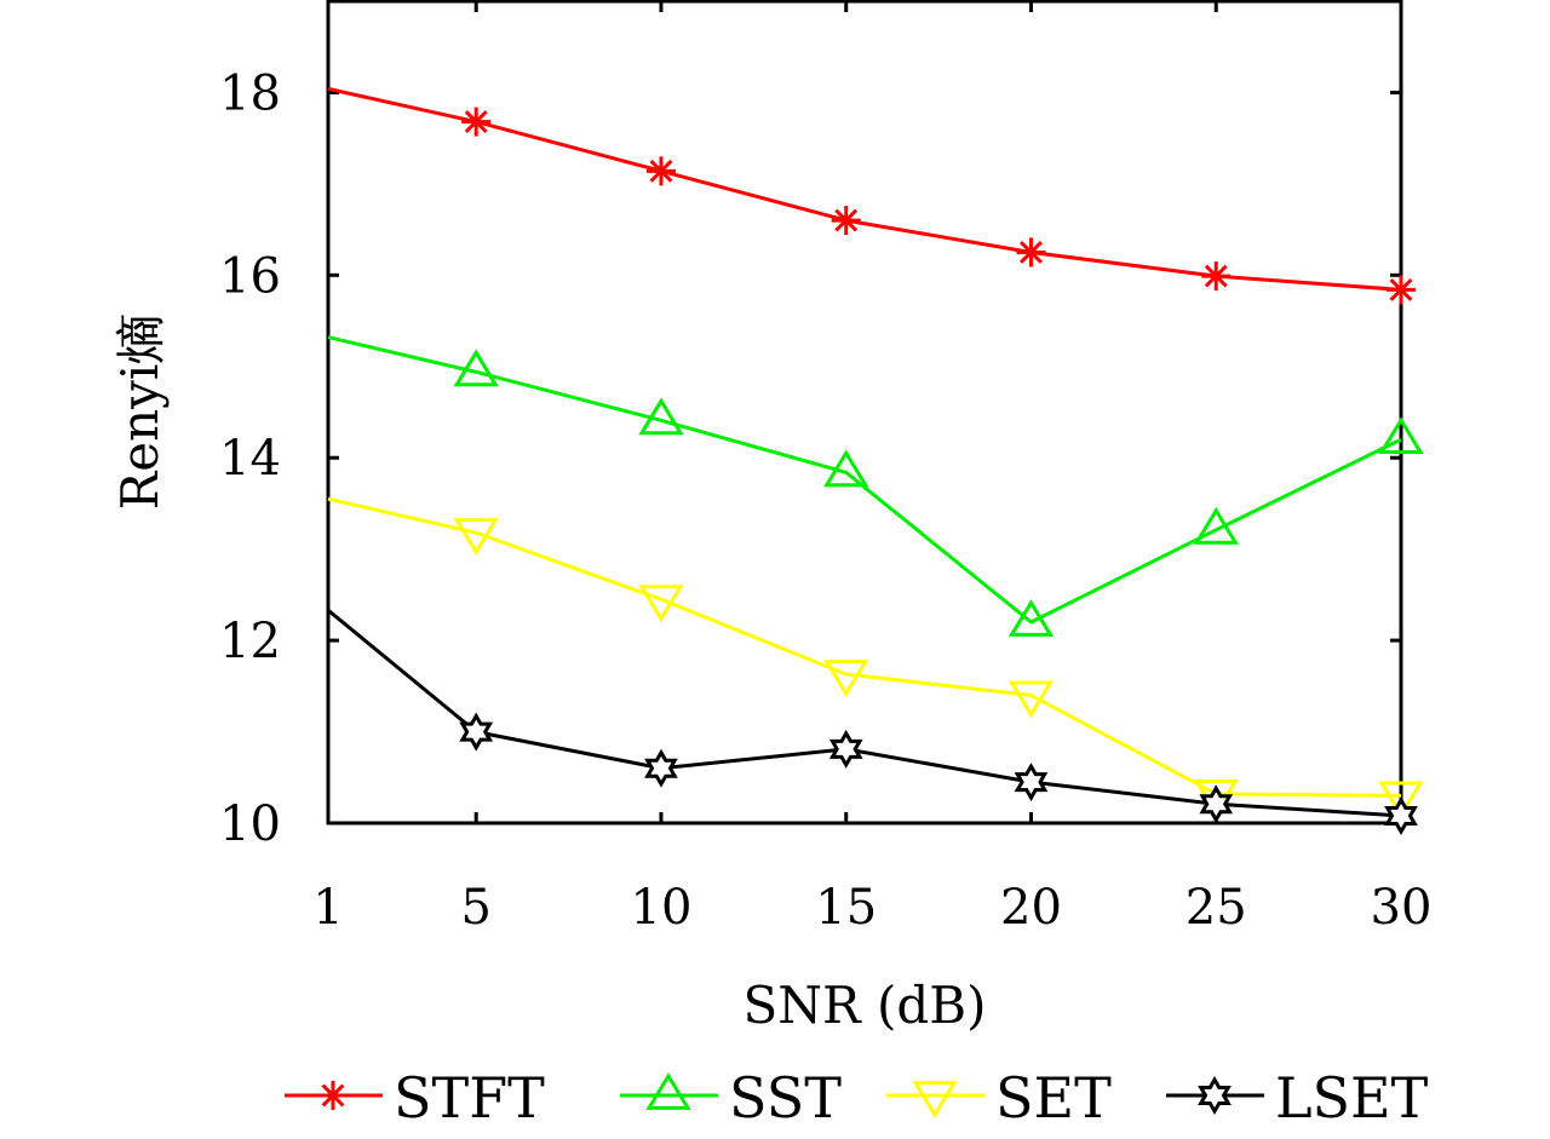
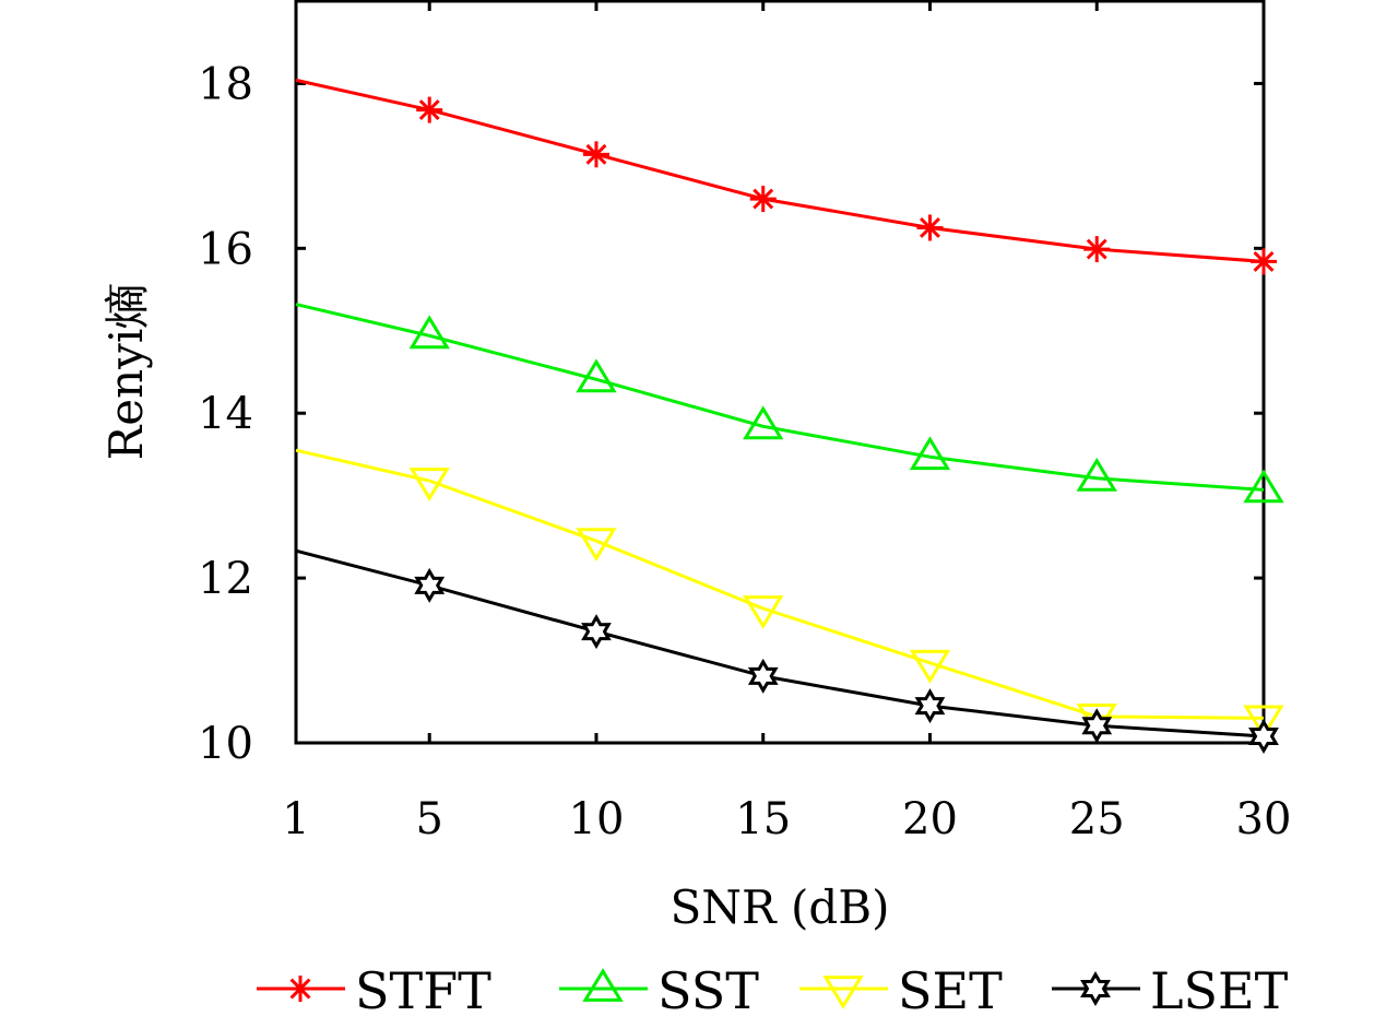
LSET/5: 11.0 -> 11.9
LSET/10: 10.6 -> 11.3
SST/20: 12.2 -> 13.5
SET/20: 11.4 -> 11.0
SST/30: 14.2 -> 13.1
